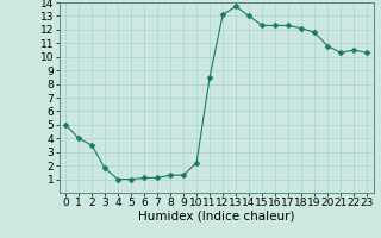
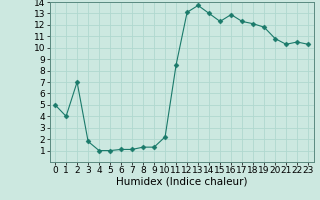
2: 3.5 -> 7.0
16: 12.3 -> 12.9
